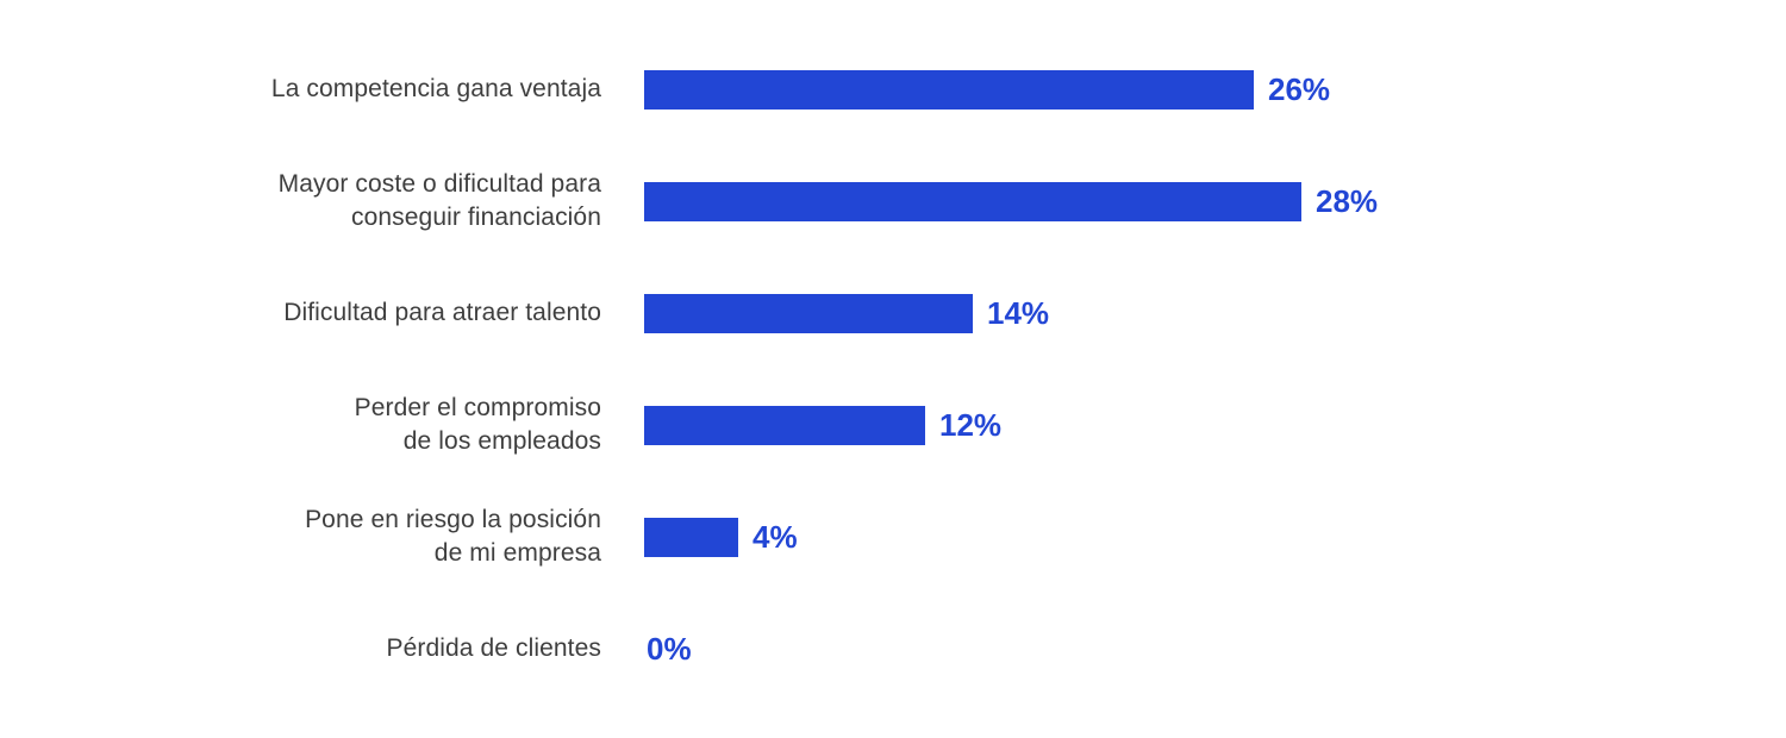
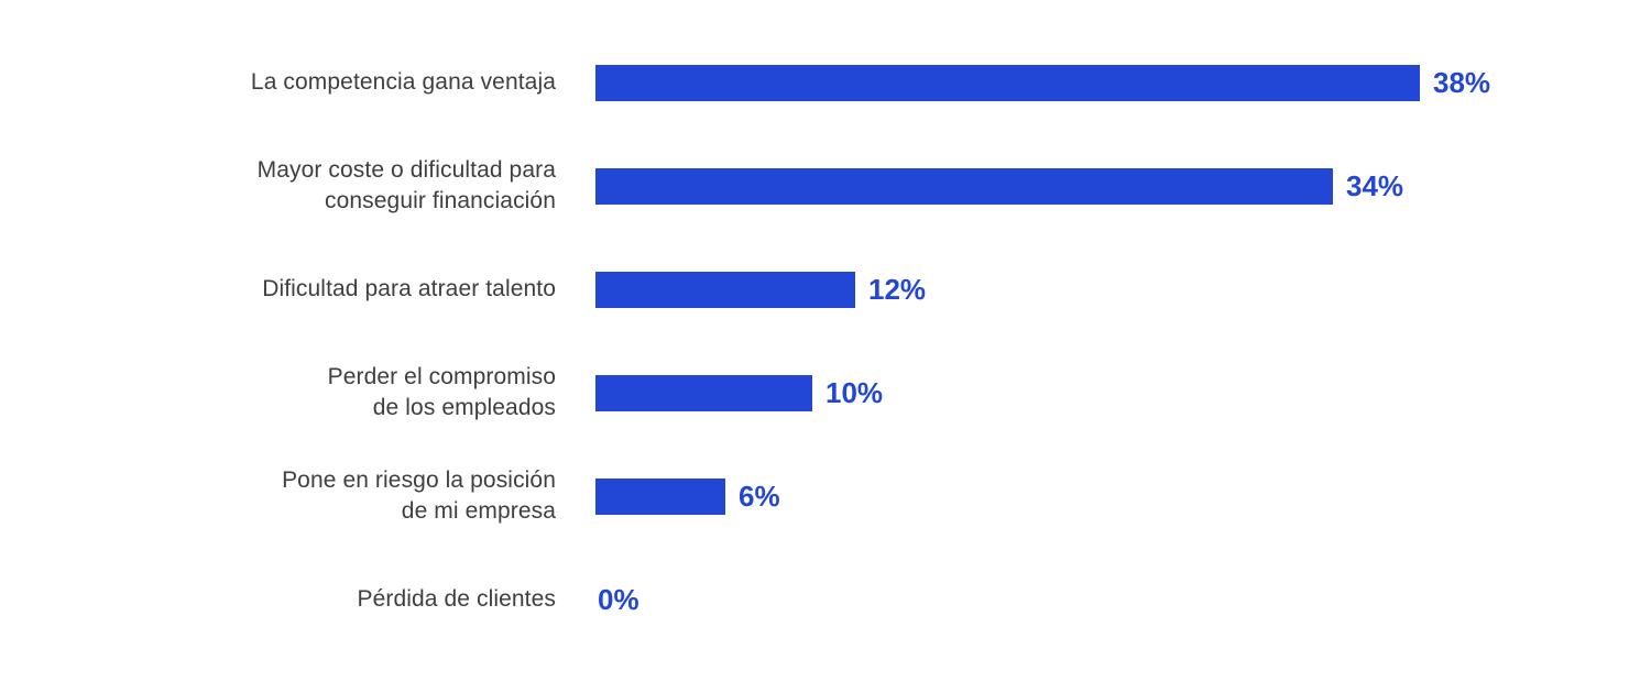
La competencia gana ventaja: 26% -> 38%
Mayor coste o dificultad para conseguir financiación: 28% -> 34%
Dificultad para atraer talento: 14% -> 12%
Perder el compromiso de los empleados: 12% -> 10%
Pone en riesgo la posición de mi empresa: 4% -> 6%
